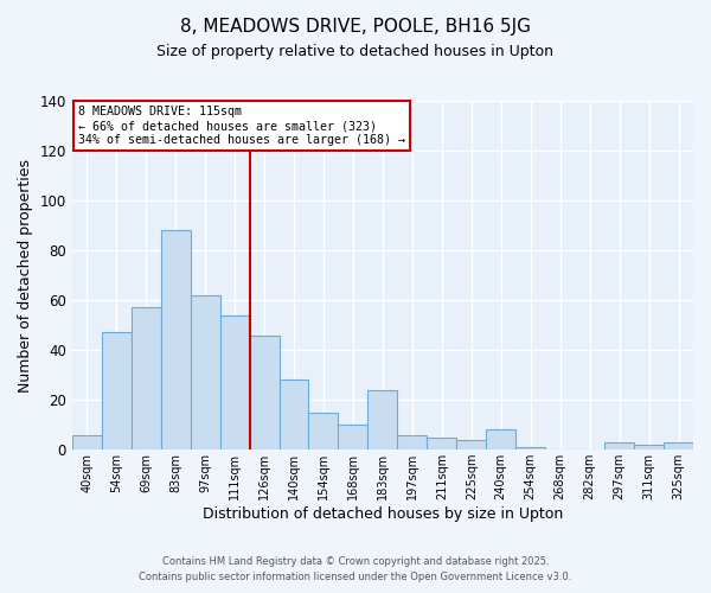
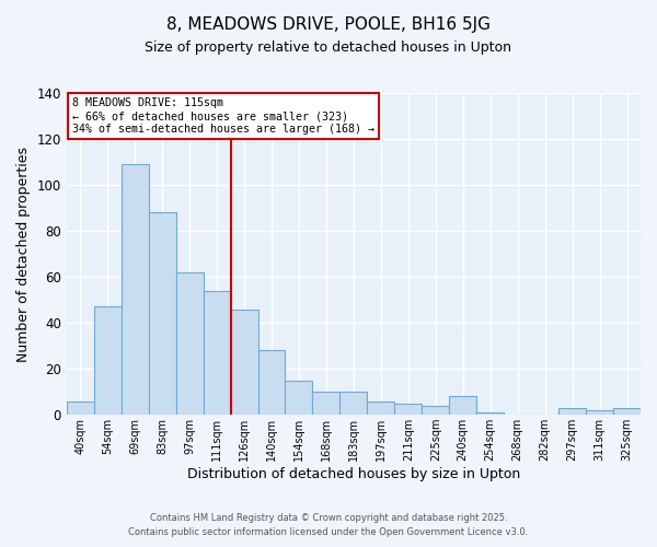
69sqm: 57 -> 109
183sqm: 24 -> 10
